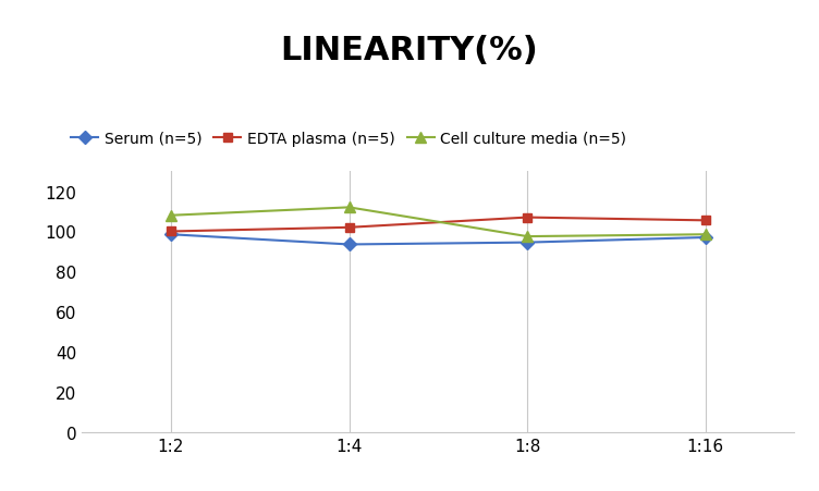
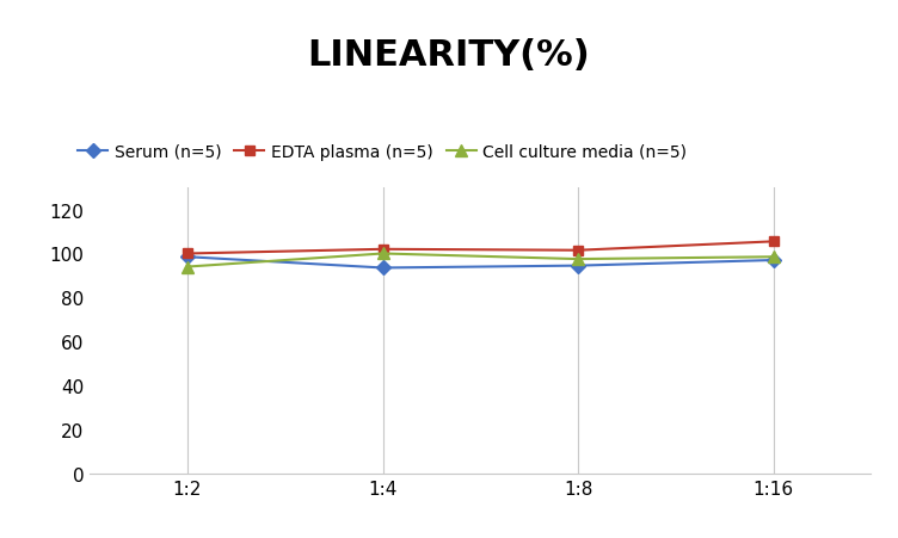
Cell culture media (n=5)/1:2: 108 -> 94
Cell culture media (n=5)/1:4: 112 -> 100
EDTA plasma (n=5)/1:8: 107 -> 102
